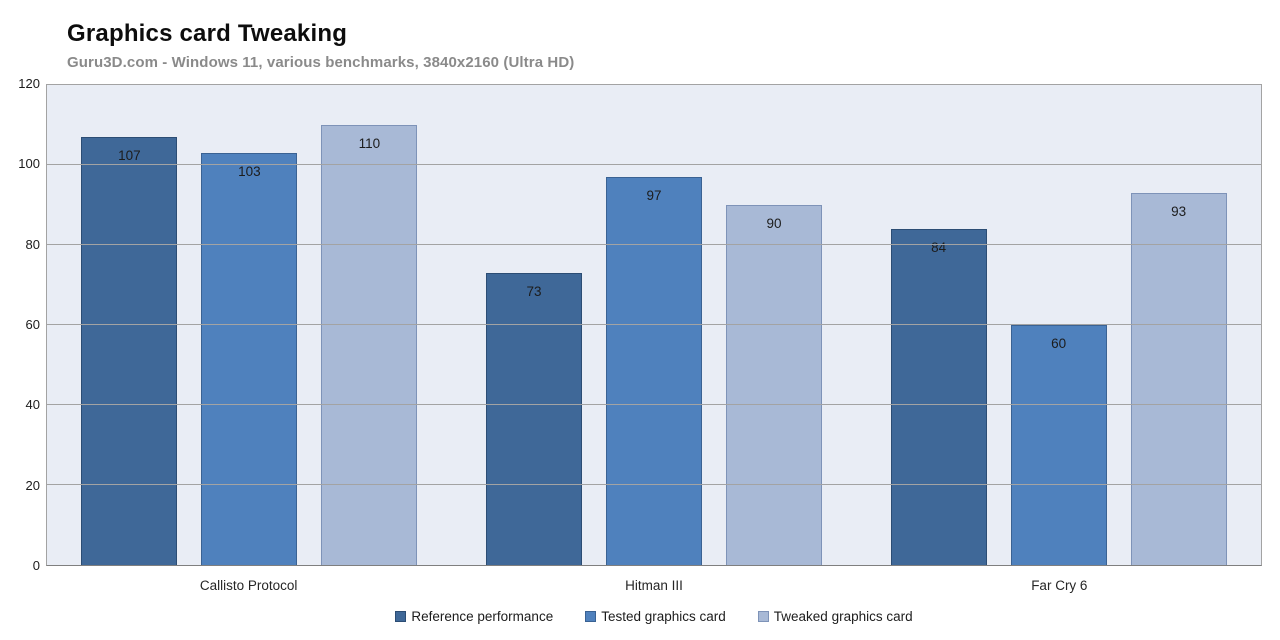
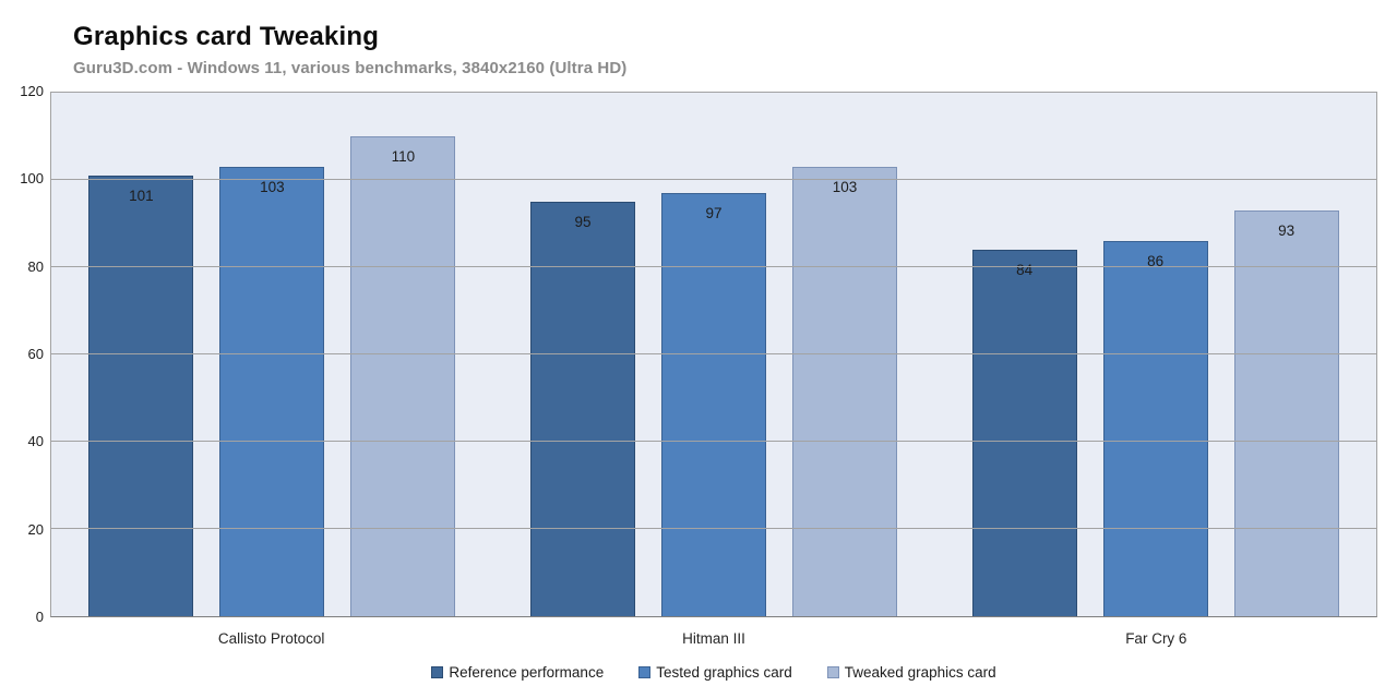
Reference performance/Callisto Protocol: 107 -> 101
Reference performance/Hitman III: 73 -> 95
Tweaked graphics card/Hitman III: 90 -> 103
Tested graphics card/Far Cry 6: 60 -> 86
